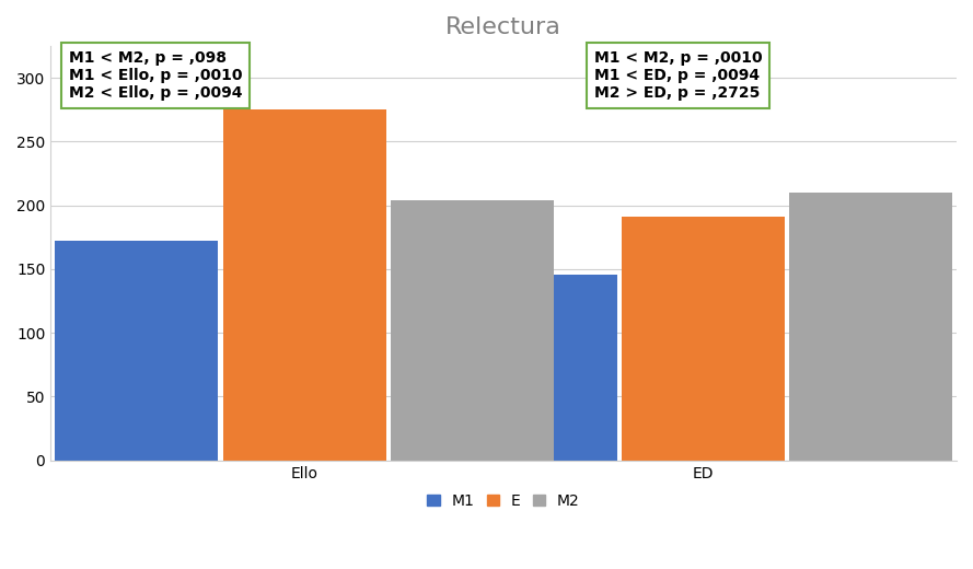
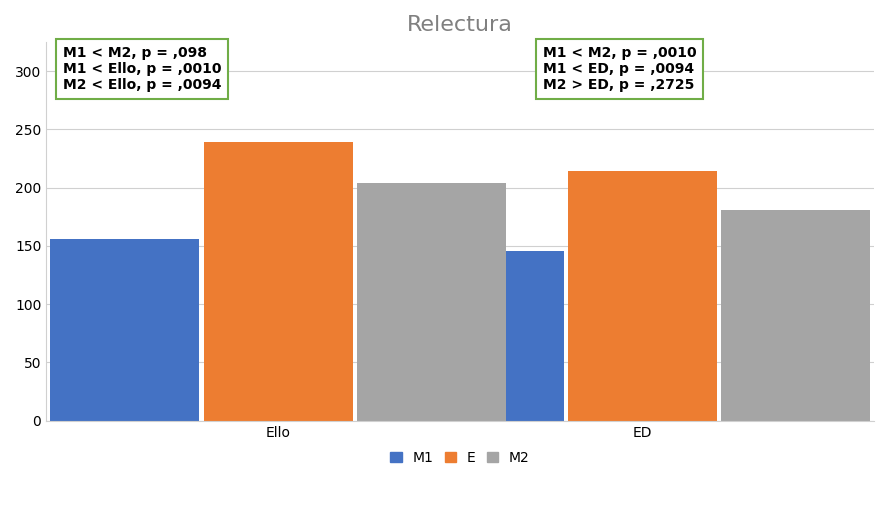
M1/Ello: 172 -> 156
E/Ello: 275 -> 239
E/ED: 191 -> 214
M2/ED: 210 -> 181
